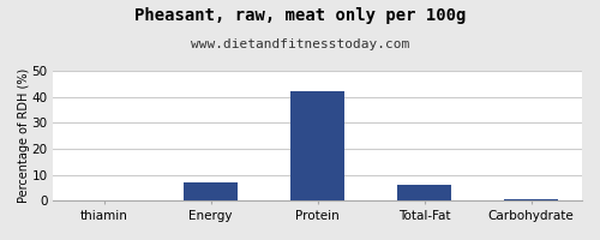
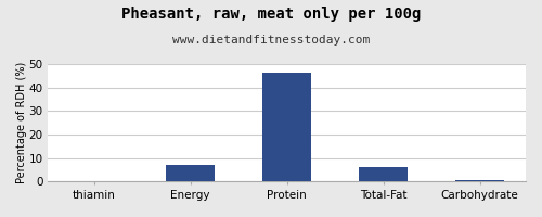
Protein: 42.0 -> 46.5
